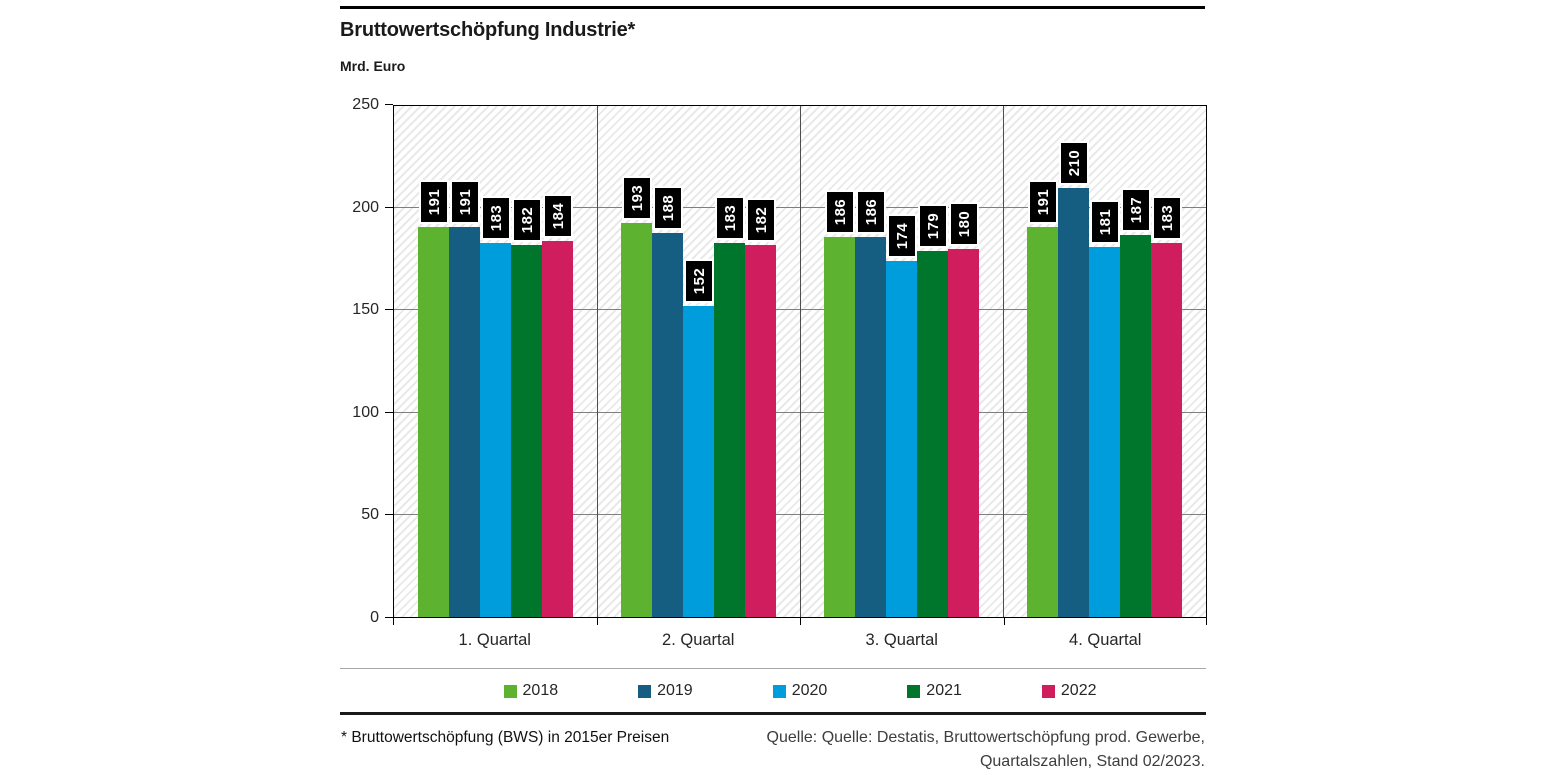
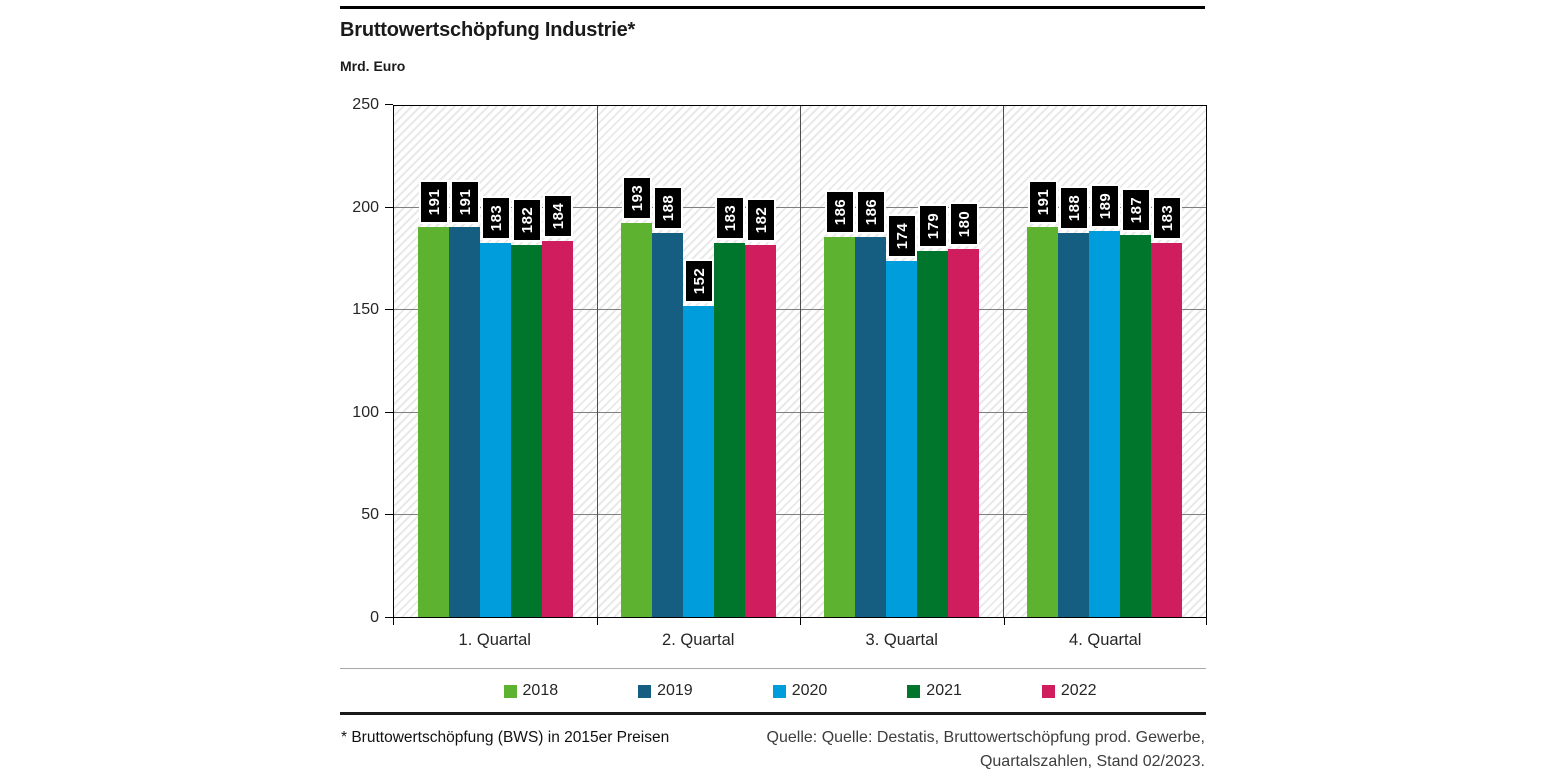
2019/4. Quartal: 210 -> 188
2020/4. Quartal: 181 -> 189
